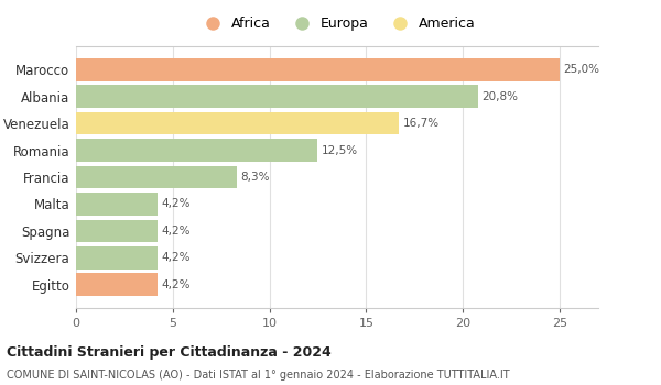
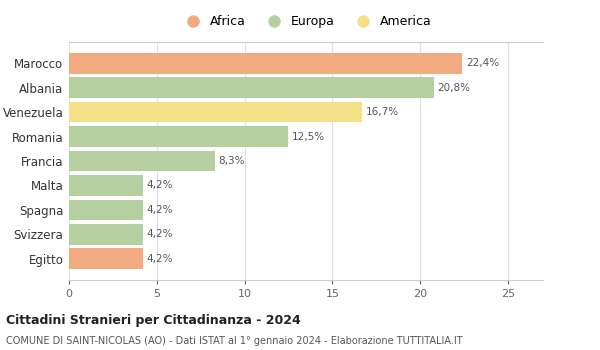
Marocco: 25,0% -> 22,4%
